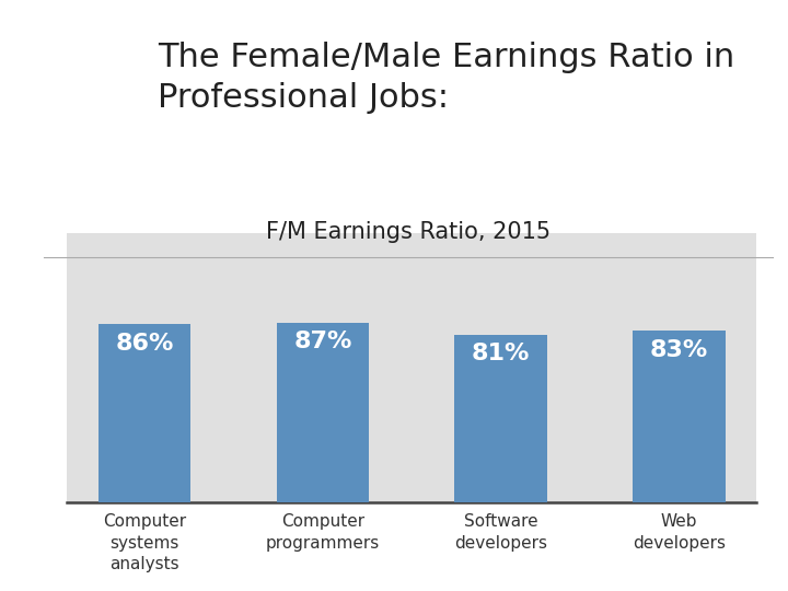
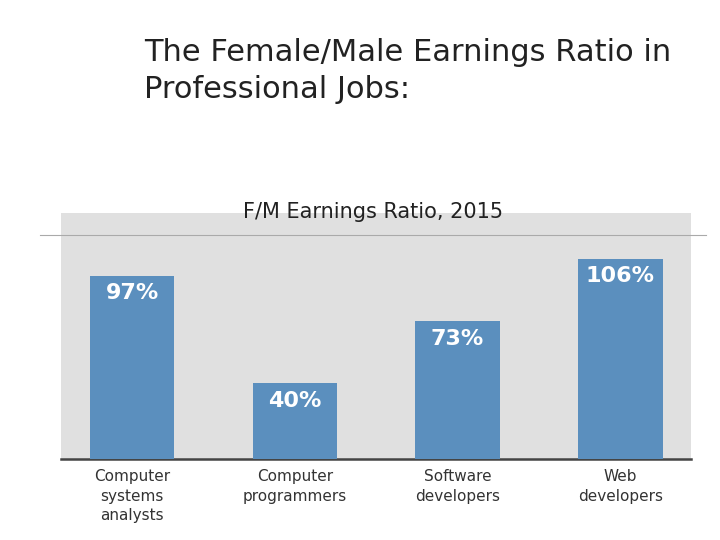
Computer systems analysts: 86% -> 97%
Computer programmers: 87% -> 40%
Software developers: 81% -> 73%
Web developers: 83% -> 106%
